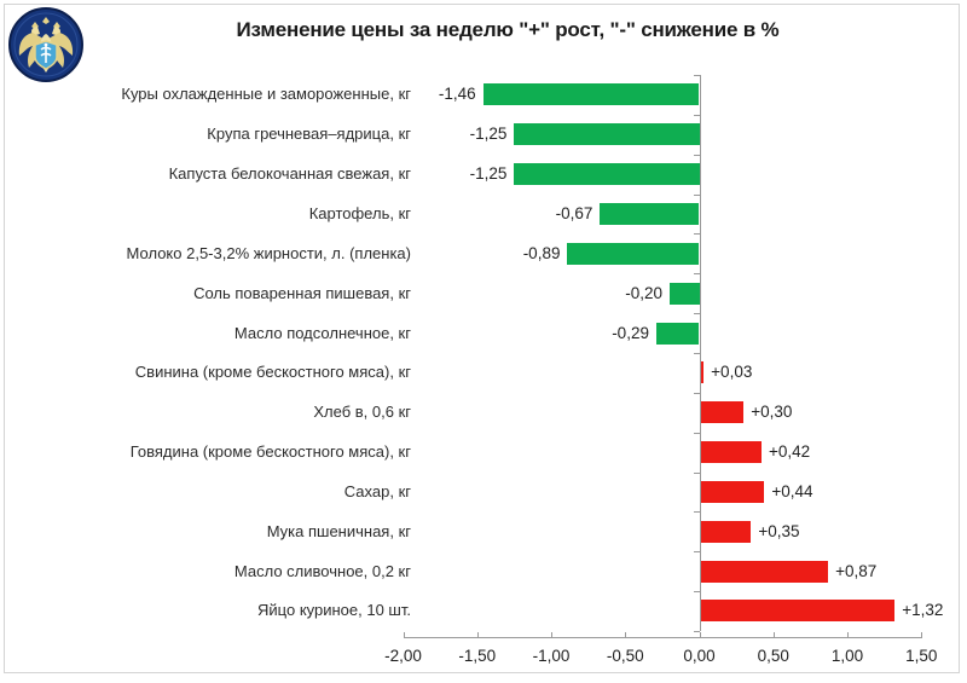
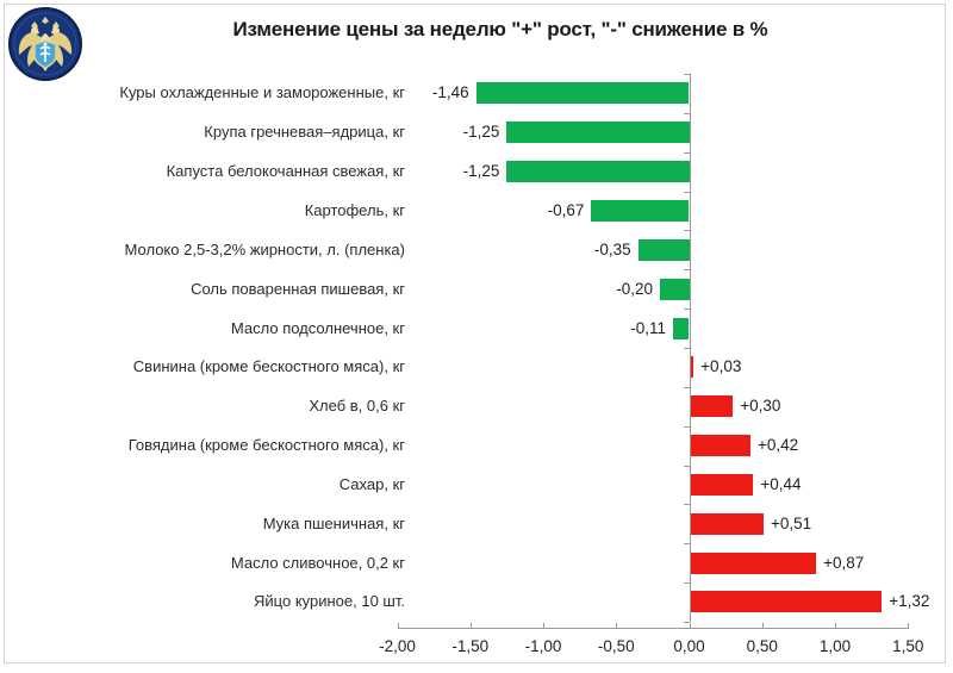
Молоко 2,5-3,2% жирности, л. (пленка): -0,89 -> -0,35
Масло подсолнечное, кг: -0,29 -> -0,11
Мука пшеничная, кг: +0,35 -> +0,51
